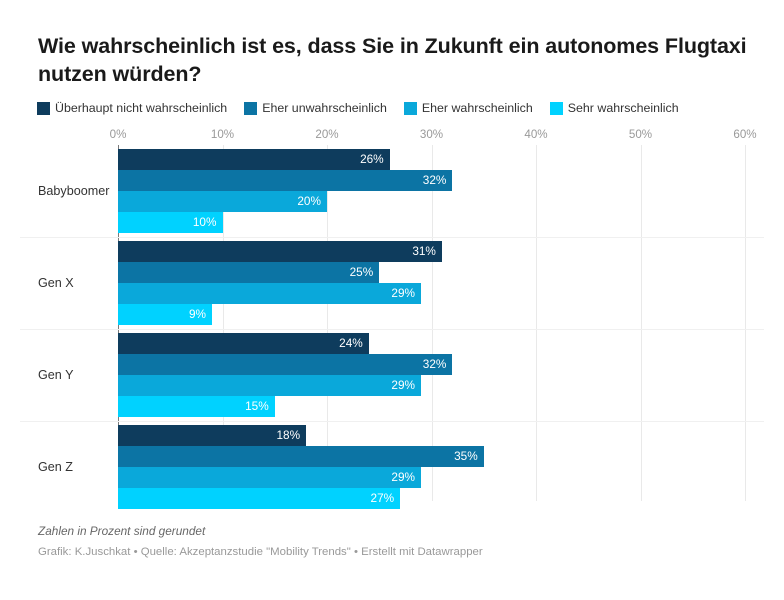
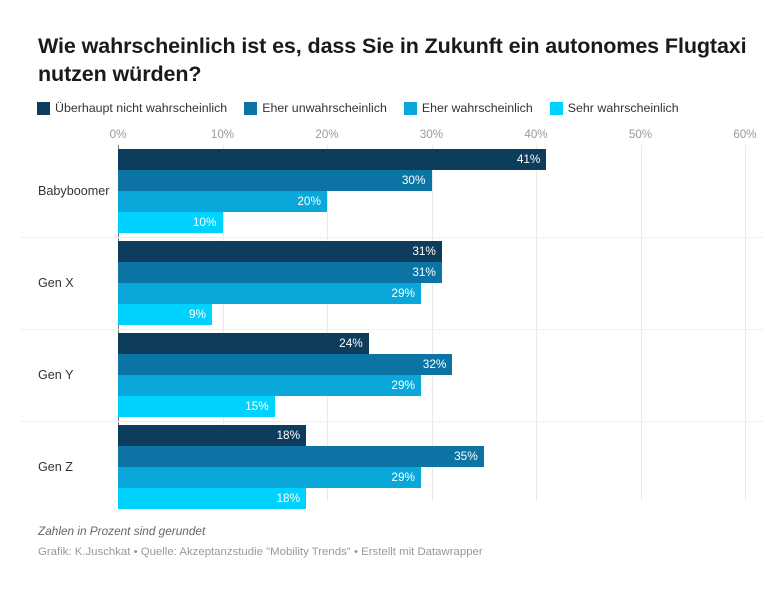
Überhaupt nicht wahrscheinlich/Babyboomer: 26% -> 41%
Eher unwahrscheinlich/Babyboomer: 32% -> 30%
Eher unwahrscheinlich/Gen X: 25% -> 31%
Sehr wahrscheinlich/Gen Z: 27% -> 18%
